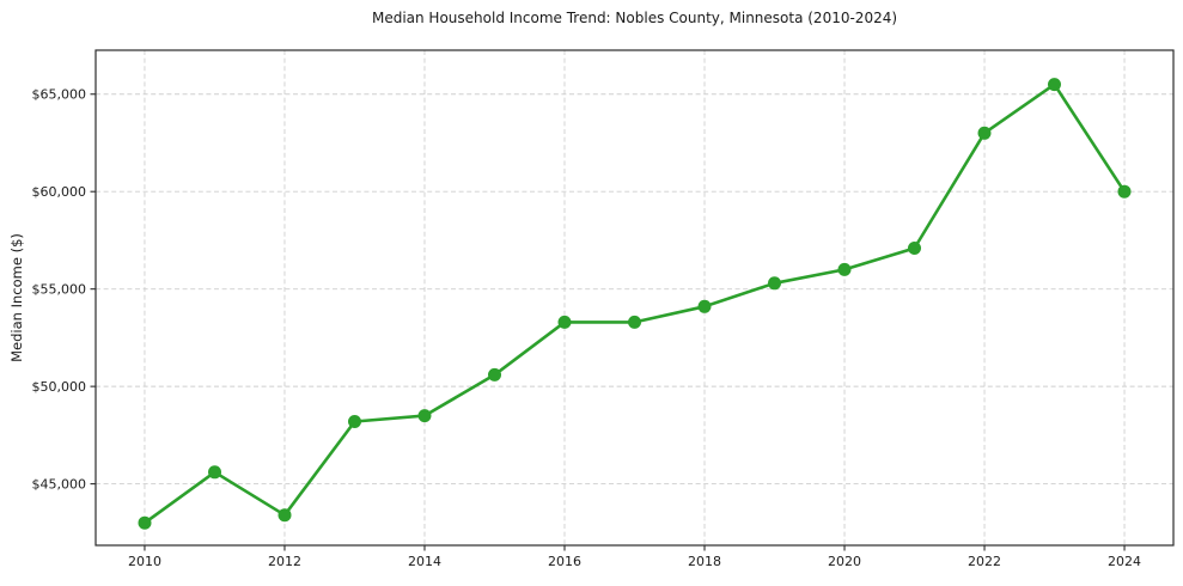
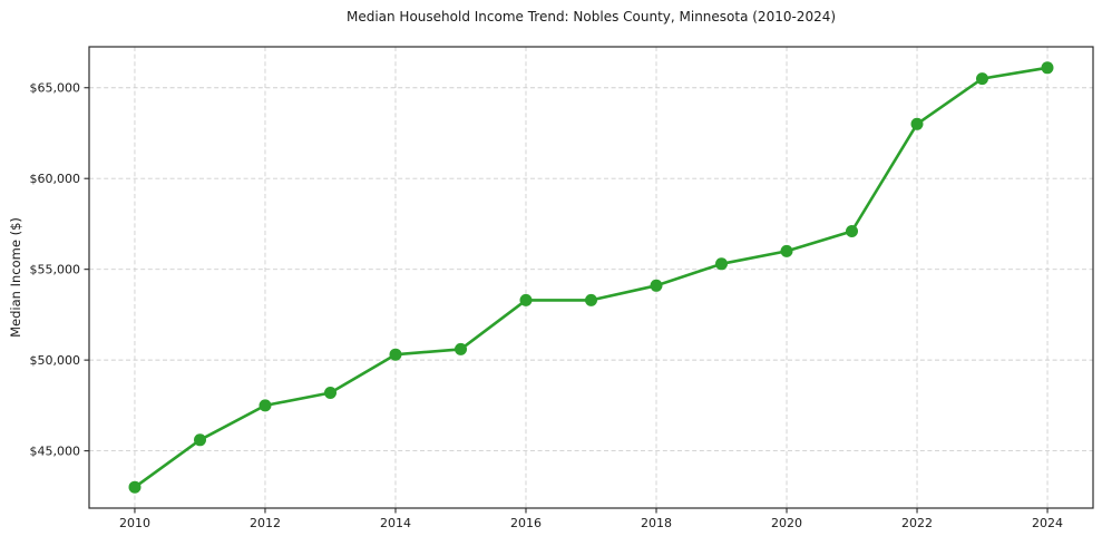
2012: $43400 -> $47500
2014: $48500 -> $50300
2024: $60000 -> $66100
